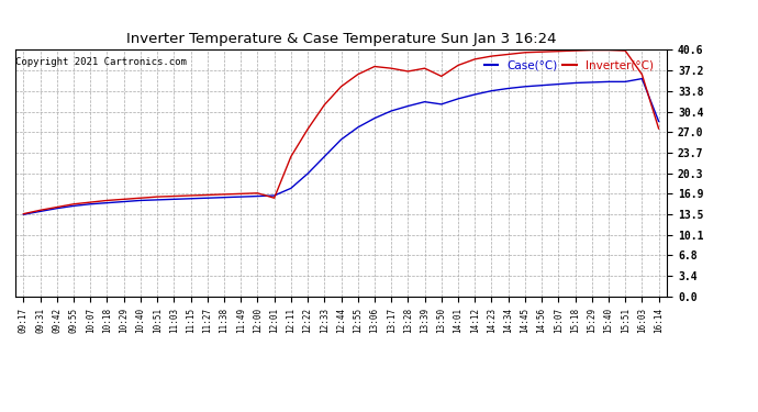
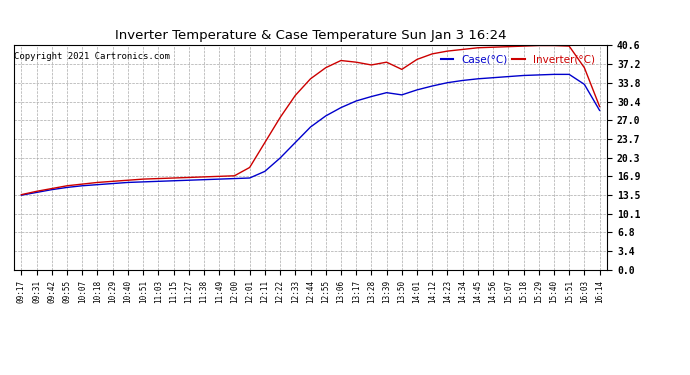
Inverter(°C)/12:01: 16.2 -> 18.5
Case(°C)/16:03: 35.8 -> 33.5
Inverter(°C)/16:14: 27.6 -> 29.5
